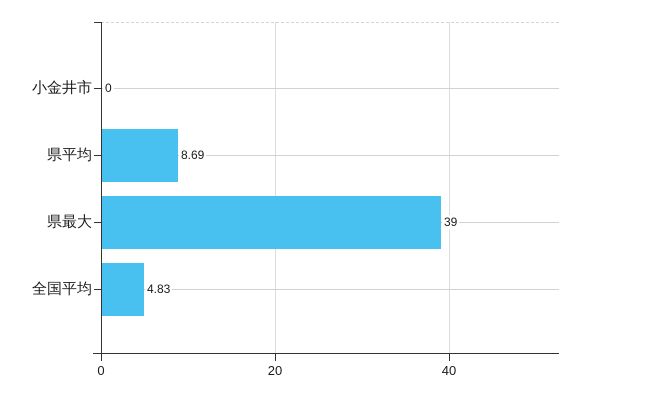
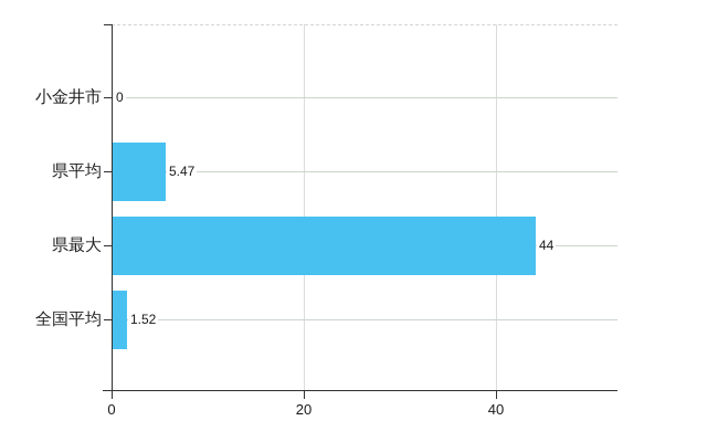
県平均: 8.69 -> 5.47
県最大: 39 -> 44
全国平均: 4.83 -> 1.52
